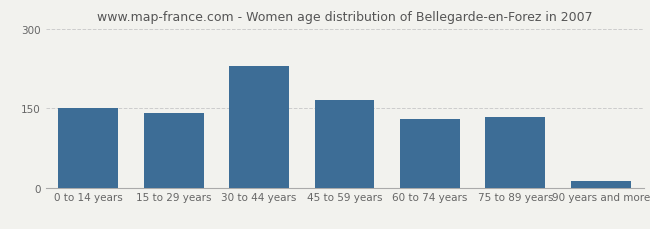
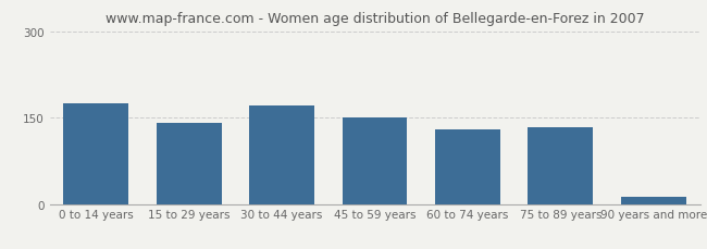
0 to 14 years: 150 -> 175
30 to 44 years: 230 -> 172
45 to 59 years: 166 -> 150
